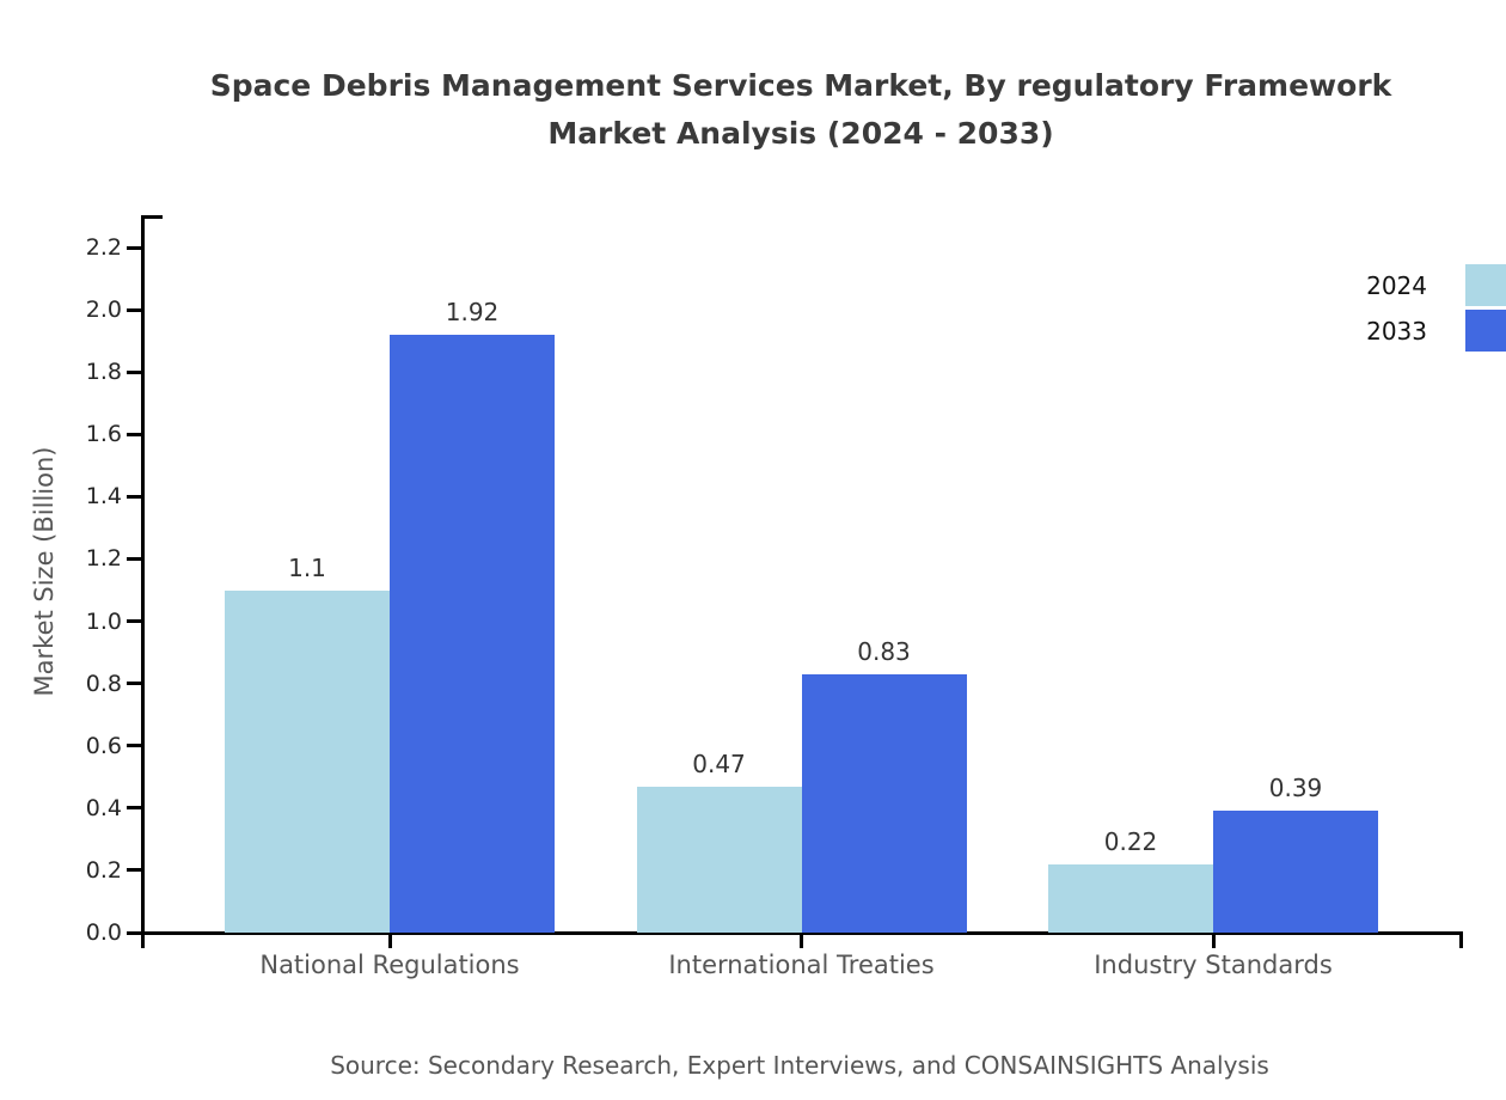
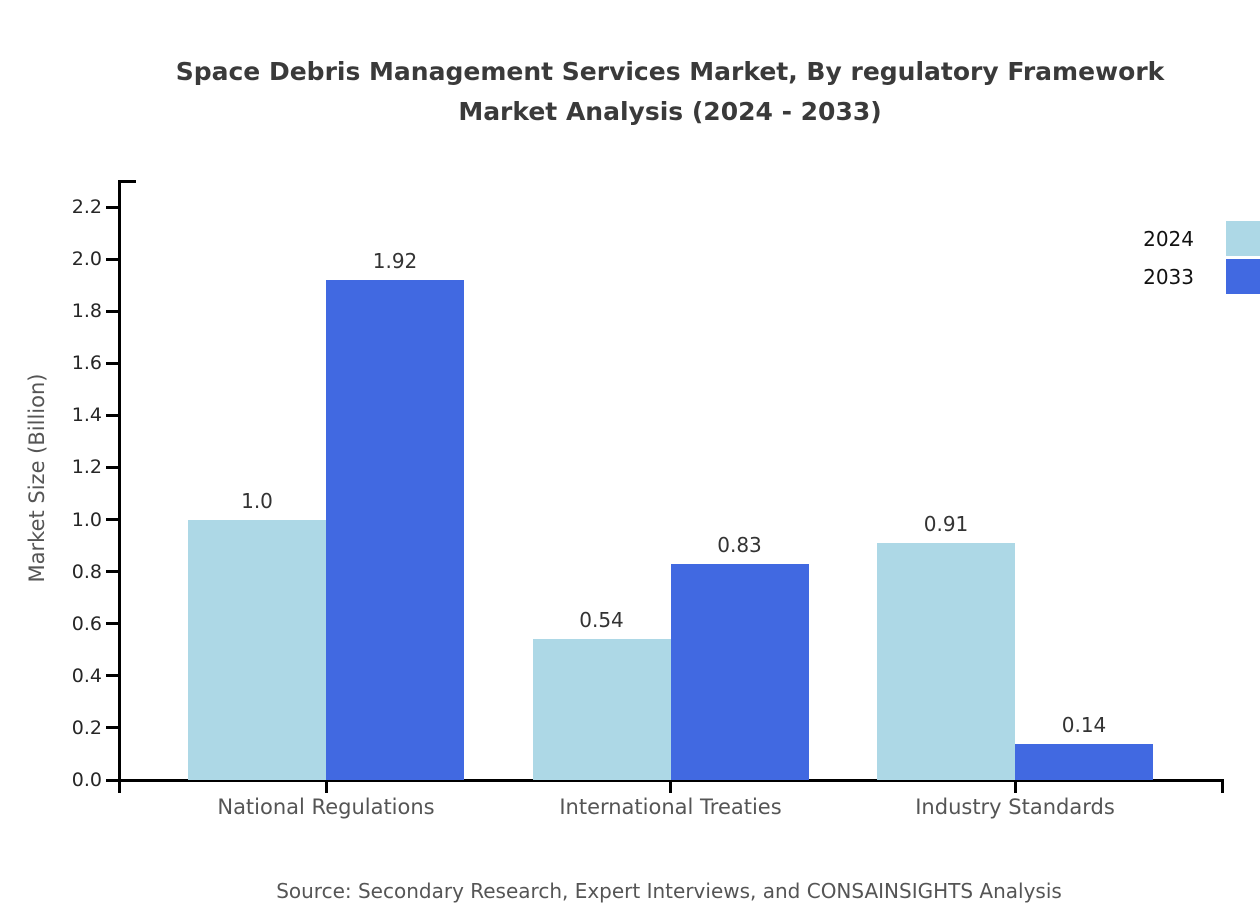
2024/National Regulations: 1.1 -> 1.0
2024/International Treaties: 0.47 -> 0.54
2024/Industry Standards: 0.22 -> 0.91
2033/Industry Standards: 0.39 -> 0.14
